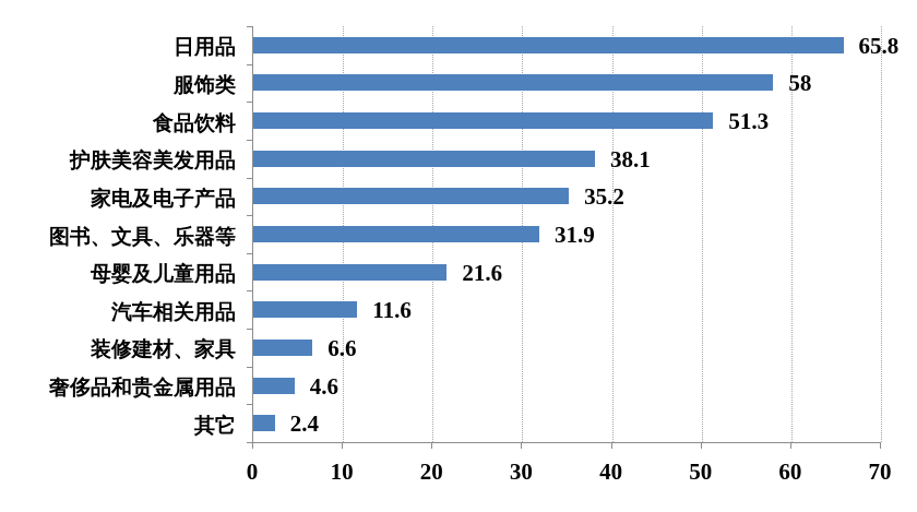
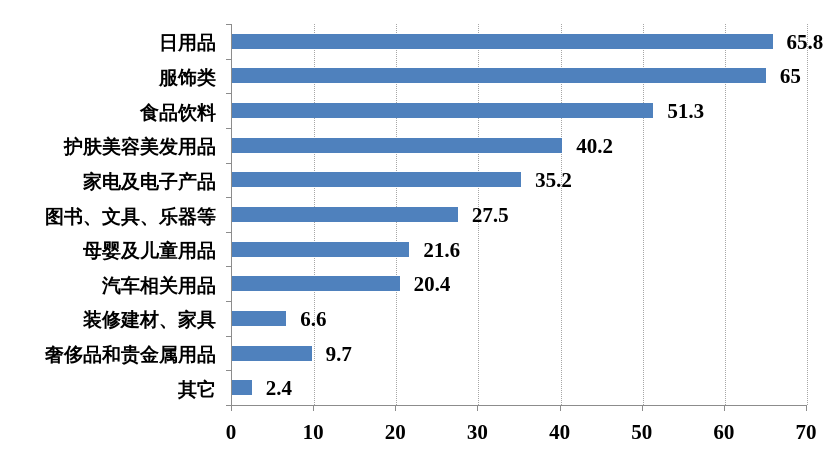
服饰类: 58 -> 65
护肤美容美发用品: 38.1 -> 40.2
图书、文具、乐器等: 31.9 -> 27.5
汽车相关用品: 11.6 -> 20.4
奢侈品和贵金属用品: 4.6 -> 9.7
